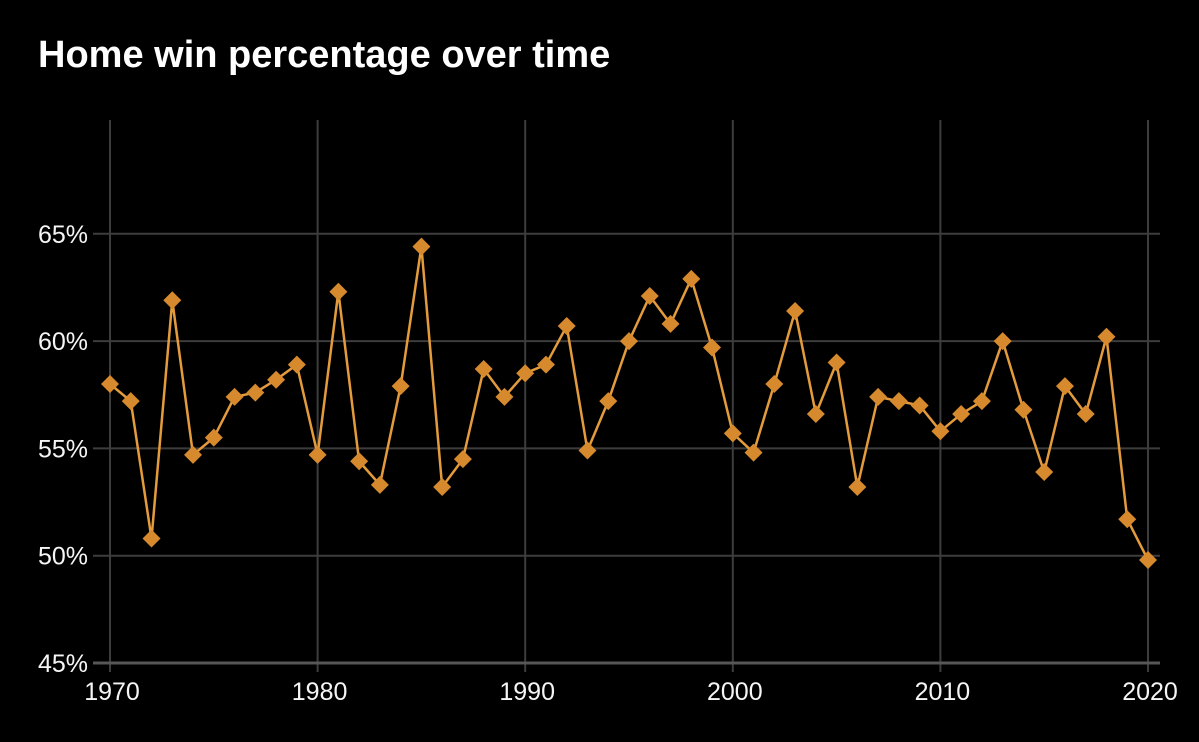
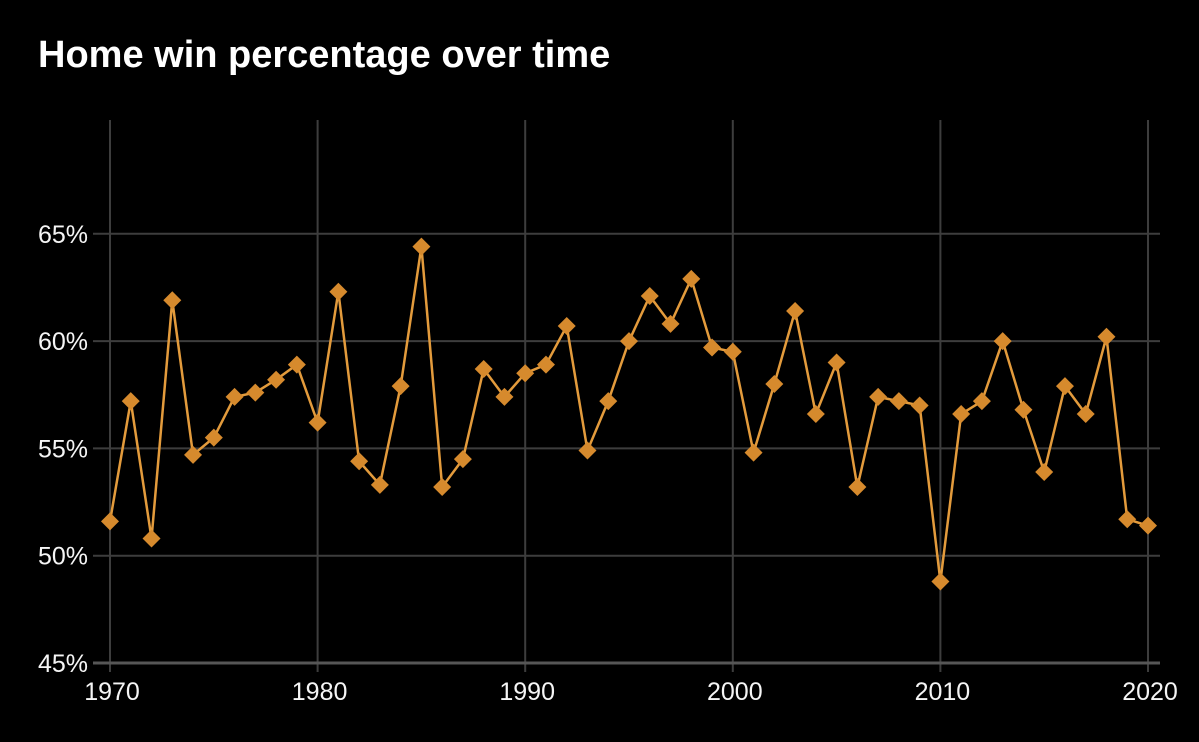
1970: 58.0% -> 51.6%
1980: 54.7% -> 56.2%
2000: 55.7% -> 59.5%
2010: 55.8% -> 48.8%
2020: 49.8% -> 51.4%
